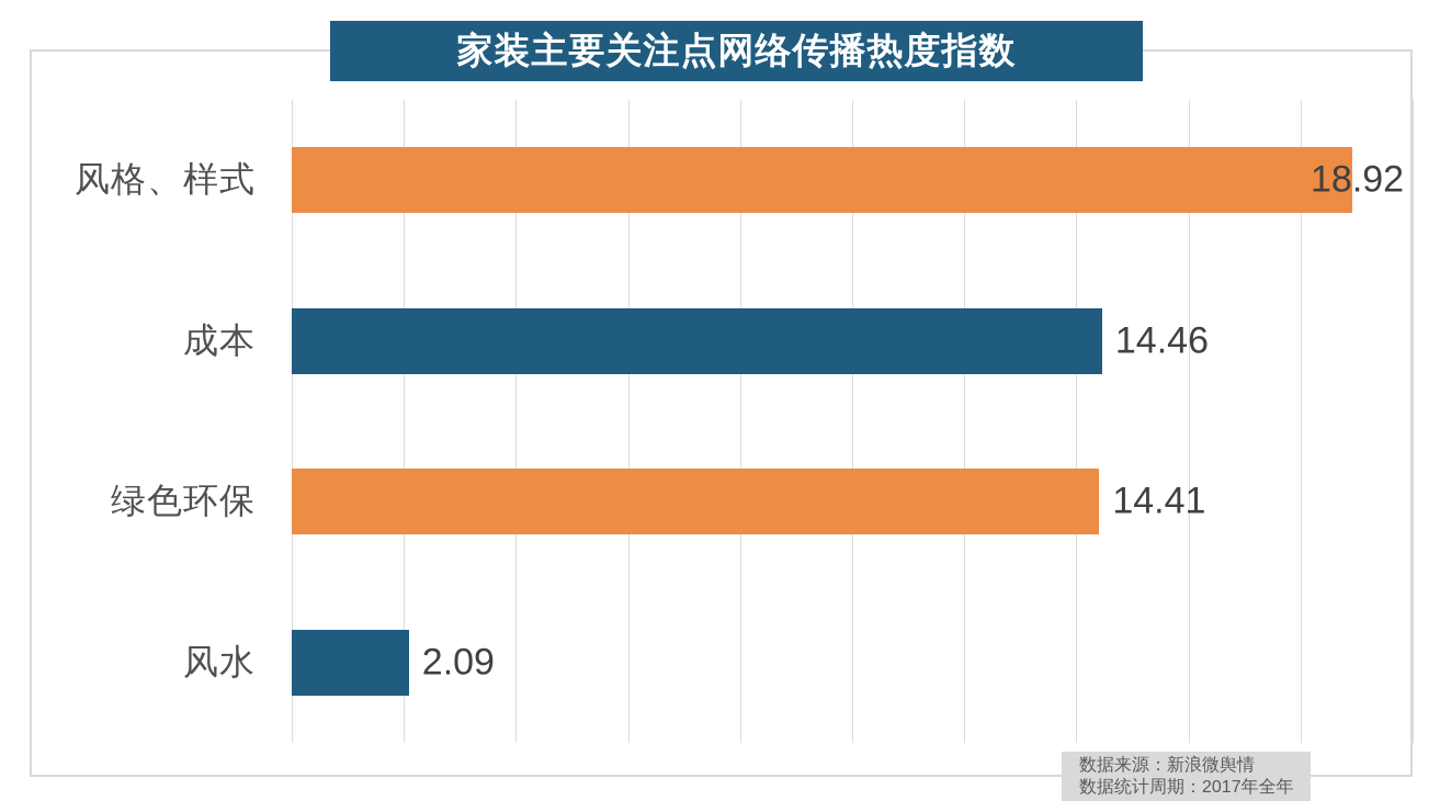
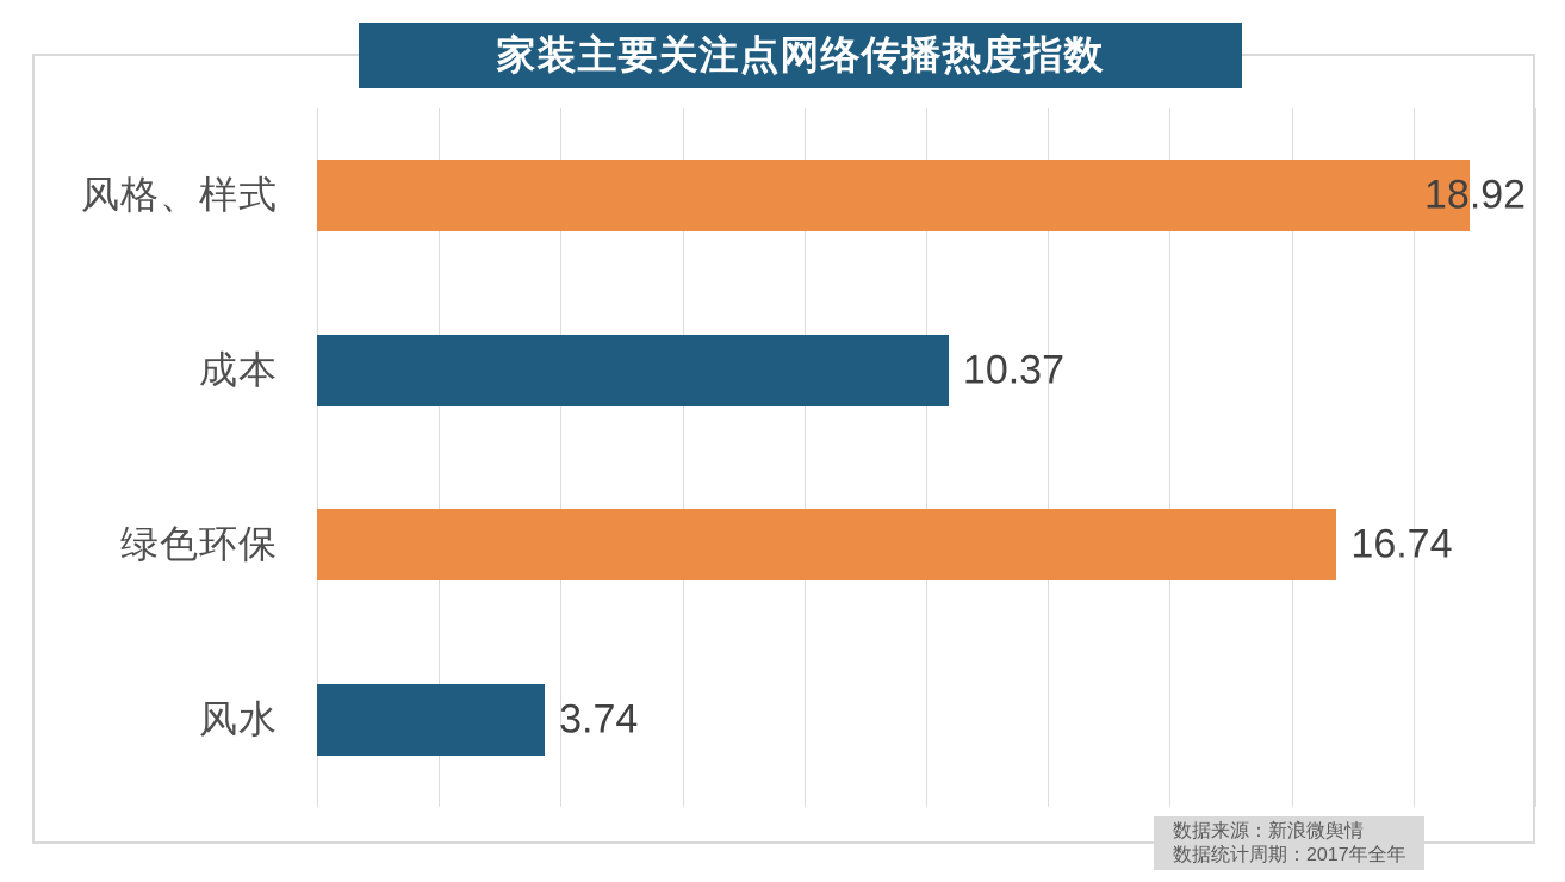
成本: 14.46 -> 10.37
绿色环保: 14.41 -> 16.74
风水: 2.09 -> 3.74
